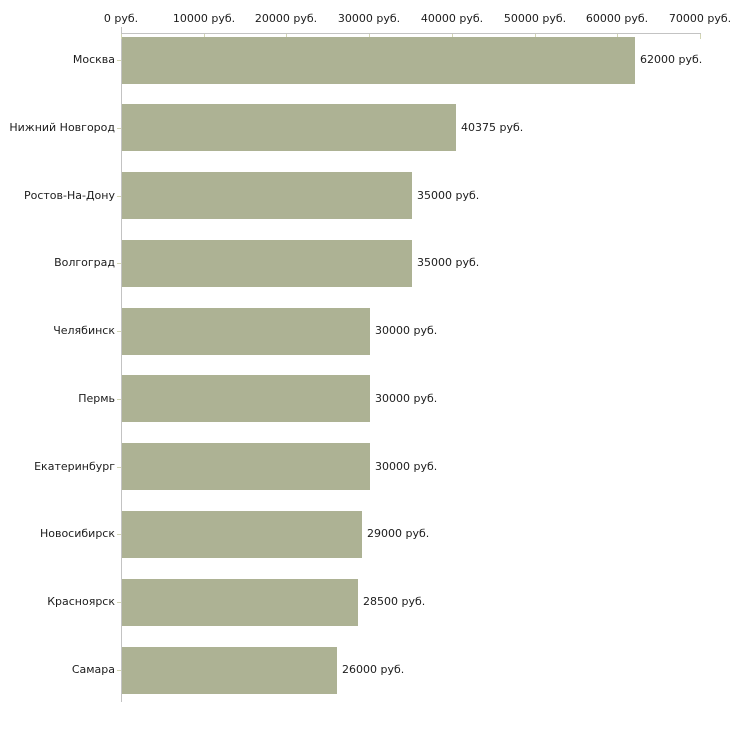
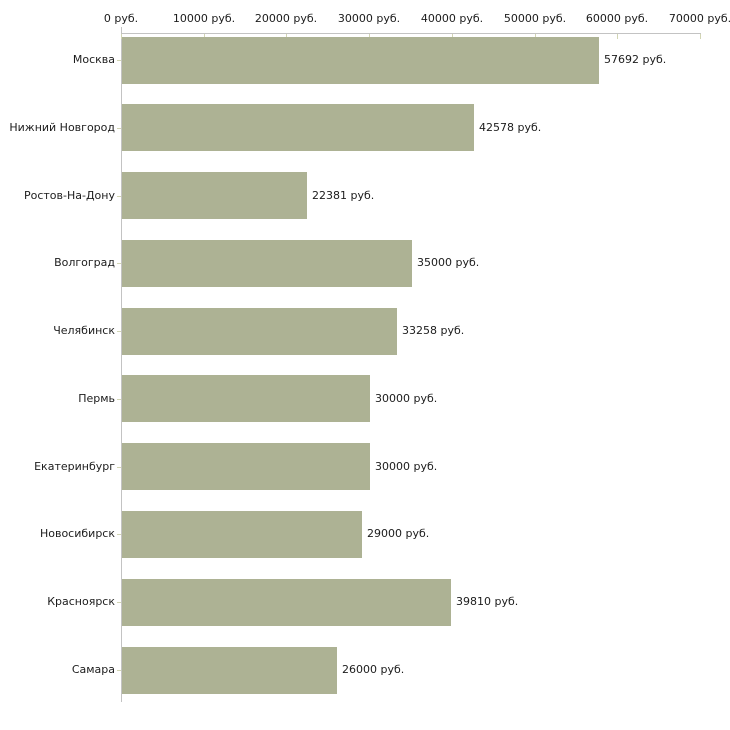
Москва: 62000 -> 57692
Нижний Новгород: 40375 -> 42578
Ростов-На-Дону: 35000 -> 22381
Челябинск: 30000 -> 33258
Красноярск: 28500 -> 39810
